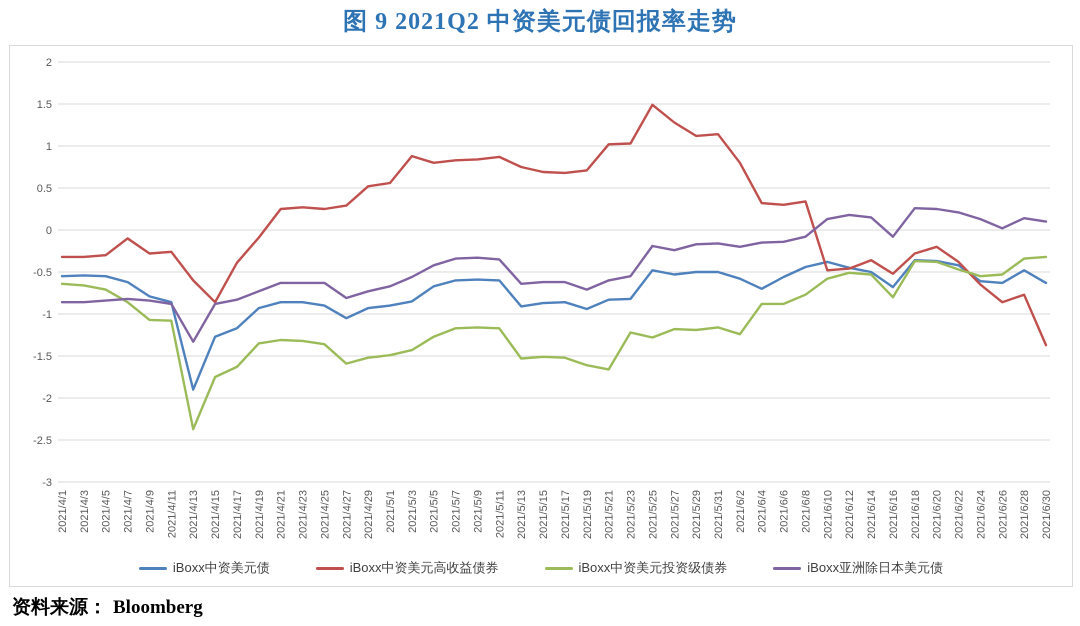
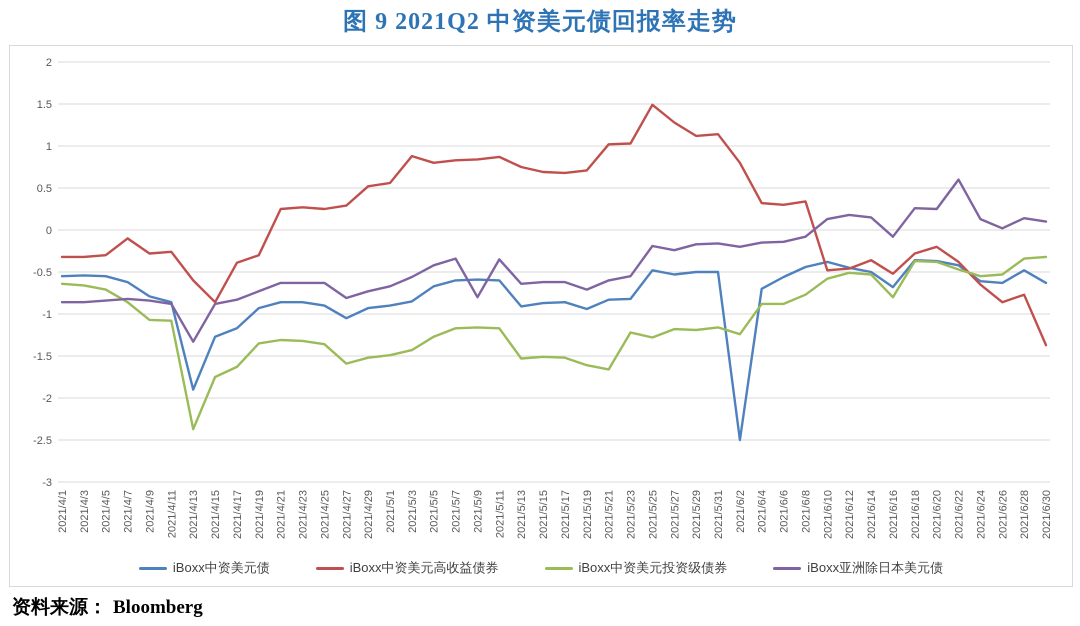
iBoxx中资美元高收益债券/2021/4/19: -0.1 -> -0.3
iBoxx亚洲除日本美元债/2021/5/9: -0.3 -> -0.8
iBoxx中资美元债/2021/6/2: -0.6 -> -2.5
iBoxx亚洲除日本美元债/2021/6/22: 0.2 -> 0.6
